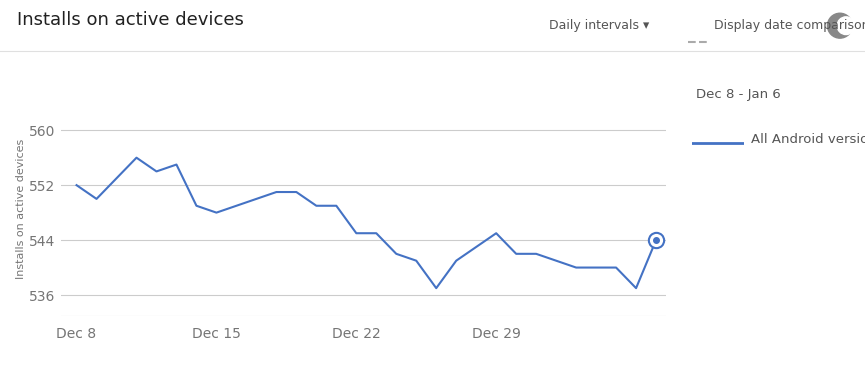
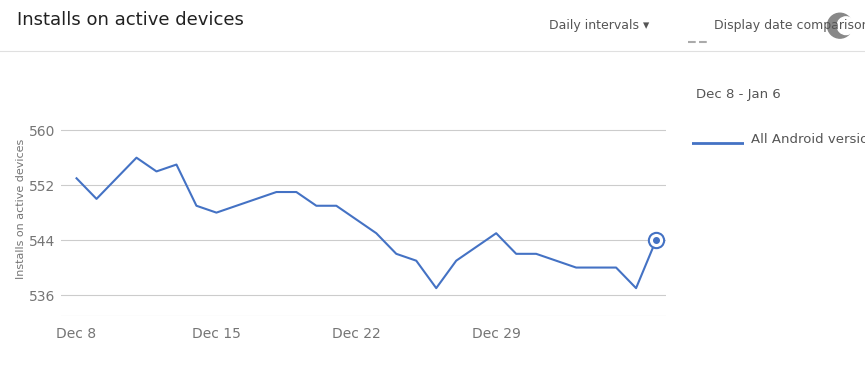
Dec 8: 552 -> 553
Dec 22: 545 -> 547
